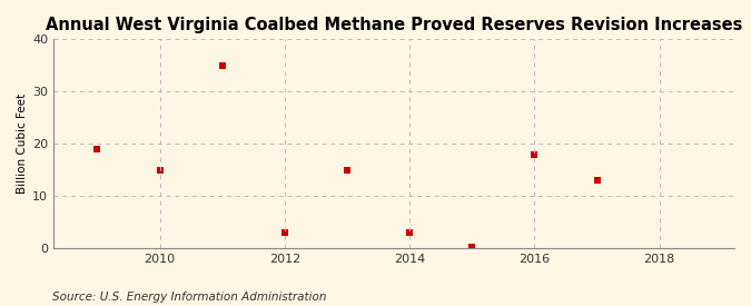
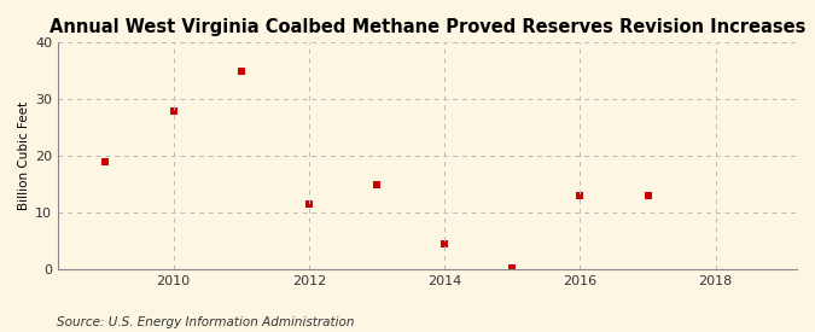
2010: 15.0 -> 28.0
2012: 3.0 -> 11.5
2014: 3.0 -> 4.5
2016: 18.0 -> 13.0
